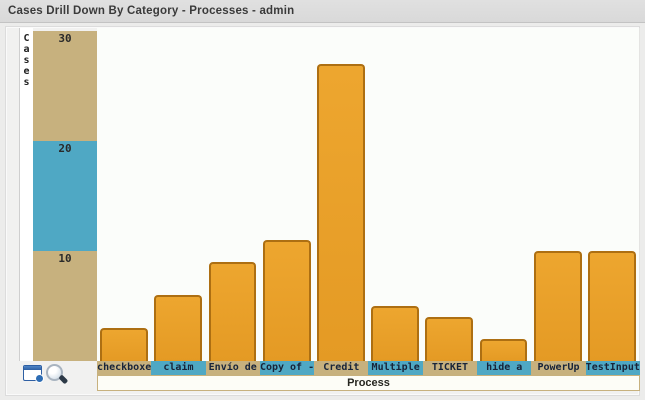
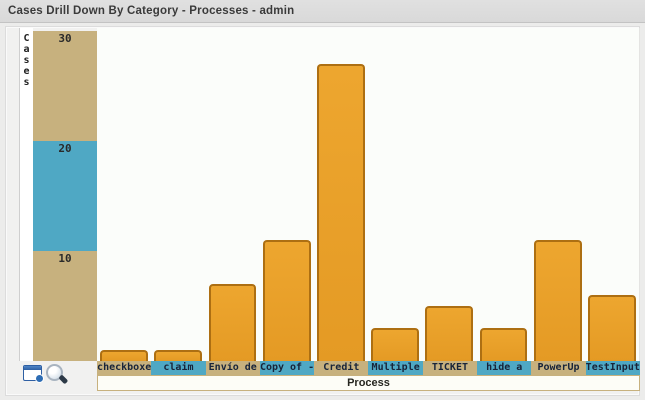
checkboxe: 3 -> 1
claim: 6 -> 1
Envío de: 9 -> 7
Multiple: 5 -> 3
TICKET: 4 -> 5
hide a: 2 -> 3
PowerUp: 10 -> 11
TestInputD: 10 -> 6
